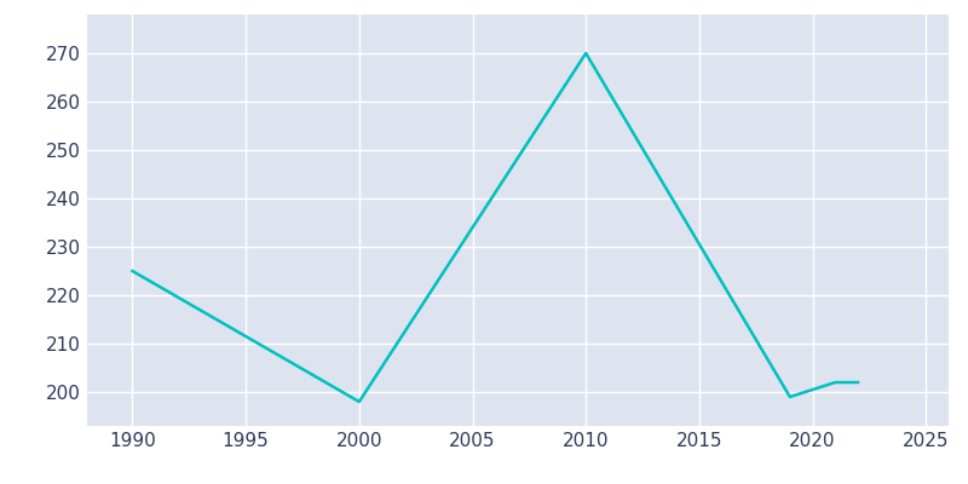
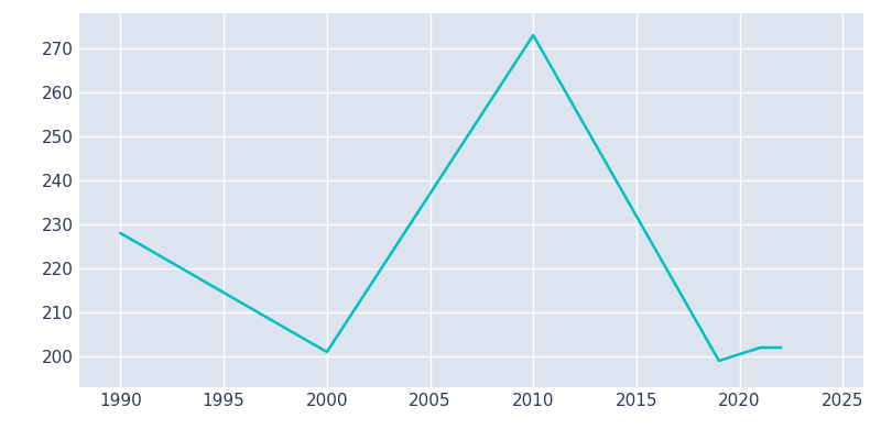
1990: 225 -> 228
2000: 198 -> 201
2010: 270 -> 273
